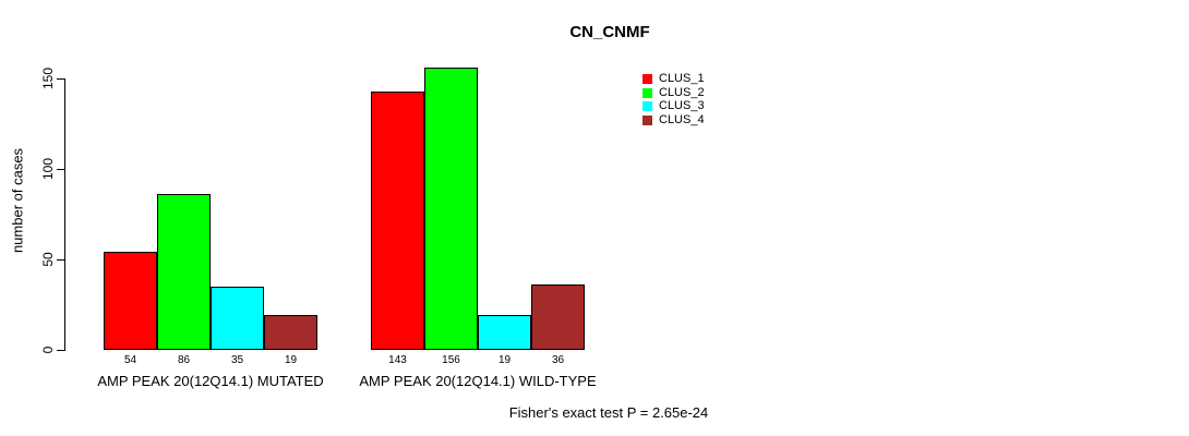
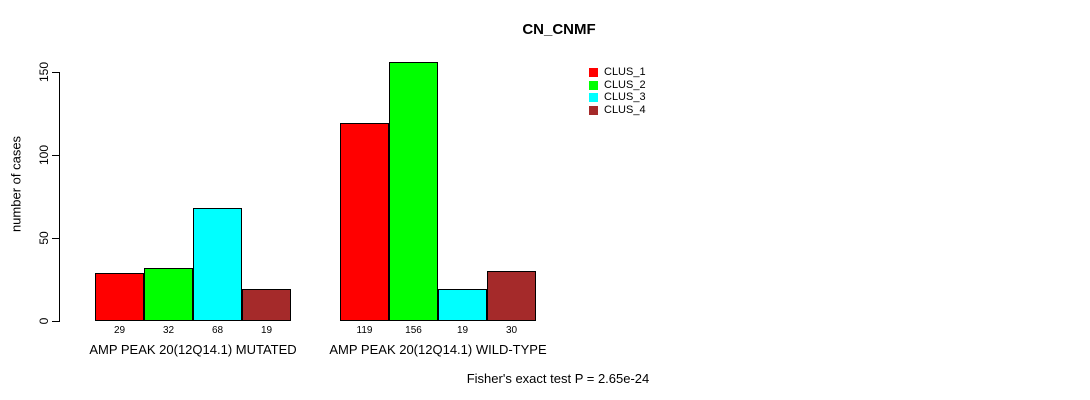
CLUS_1/AMP PEAK 20(12Q14.1) MUTATED: 54 -> 29
CLUS_2/AMP PEAK 20(12Q14.1) MUTATED: 86 -> 32
CLUS_3/AMP PEAK 20(12Q14.1) MUTATED: 35 -> 68
CLUS_1/AMP PEAK 20(12Q14.1) WILD-TYPE: 143 -> 119
CLUS_4/AMP PEAK 20(12Q14.1) WILD-TYPE: 36 -> 30
